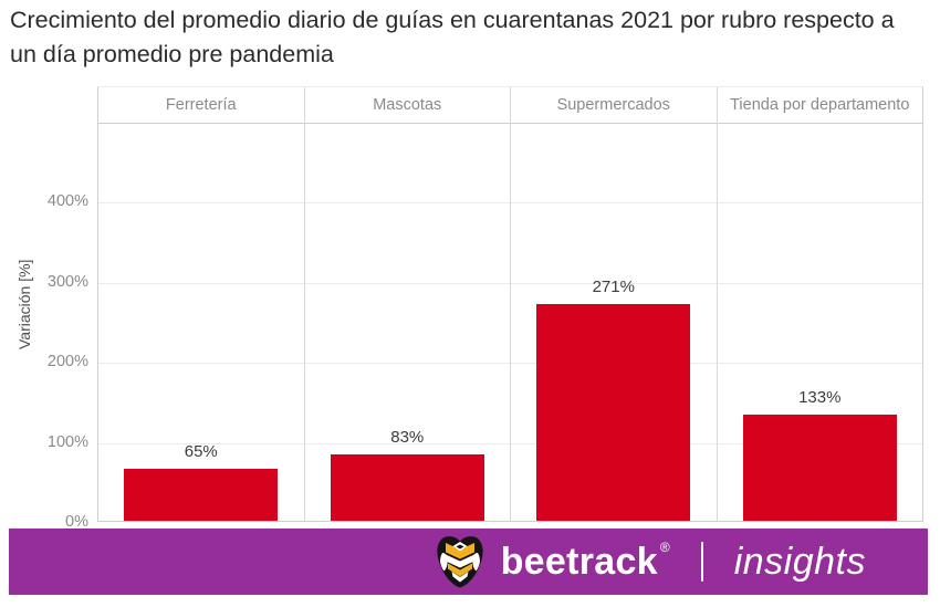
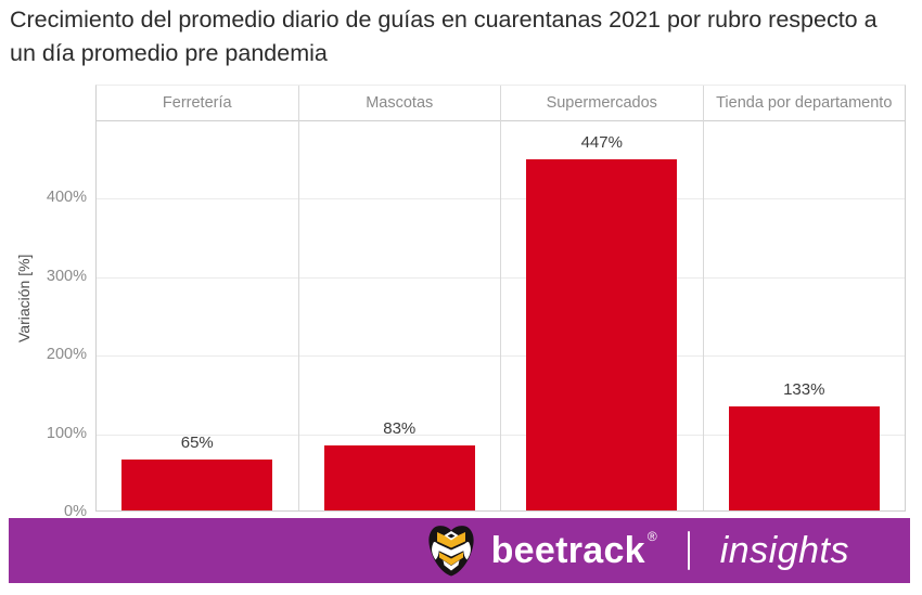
Supermercados: 271% -> 447%
